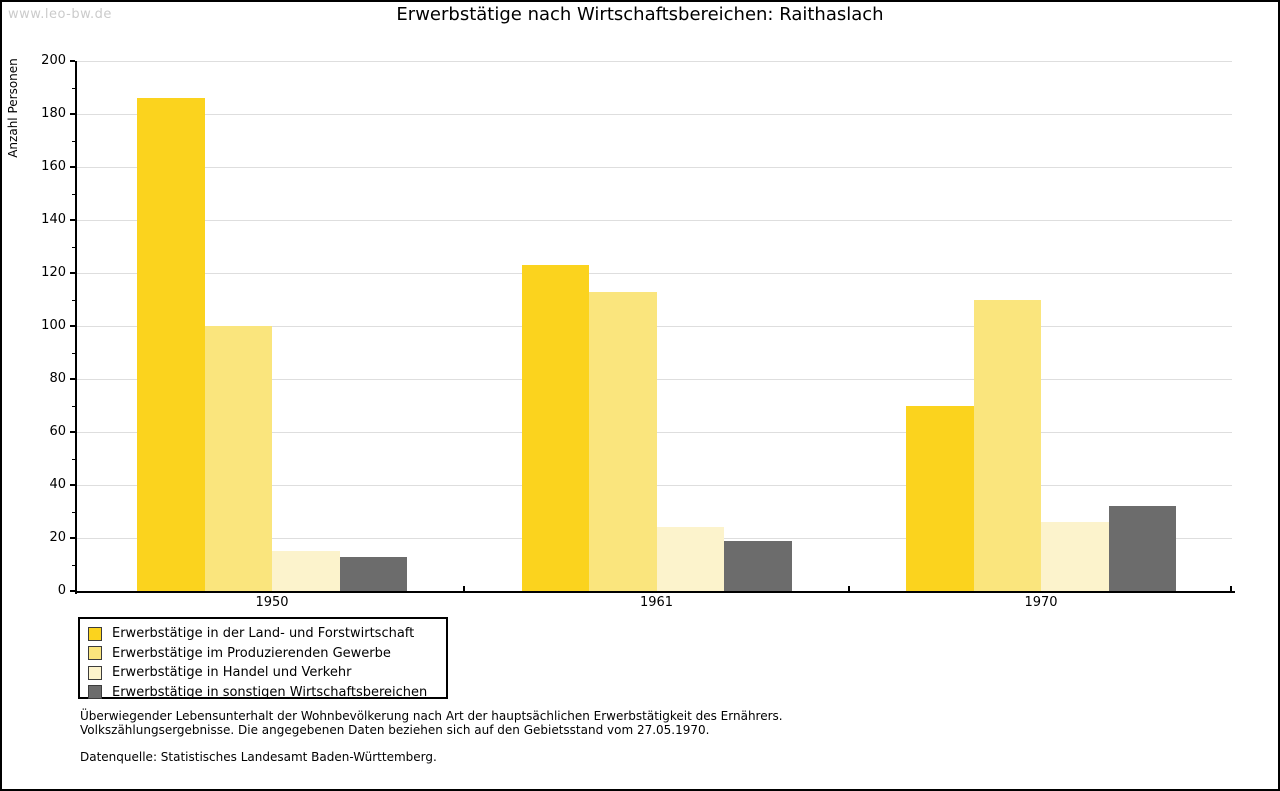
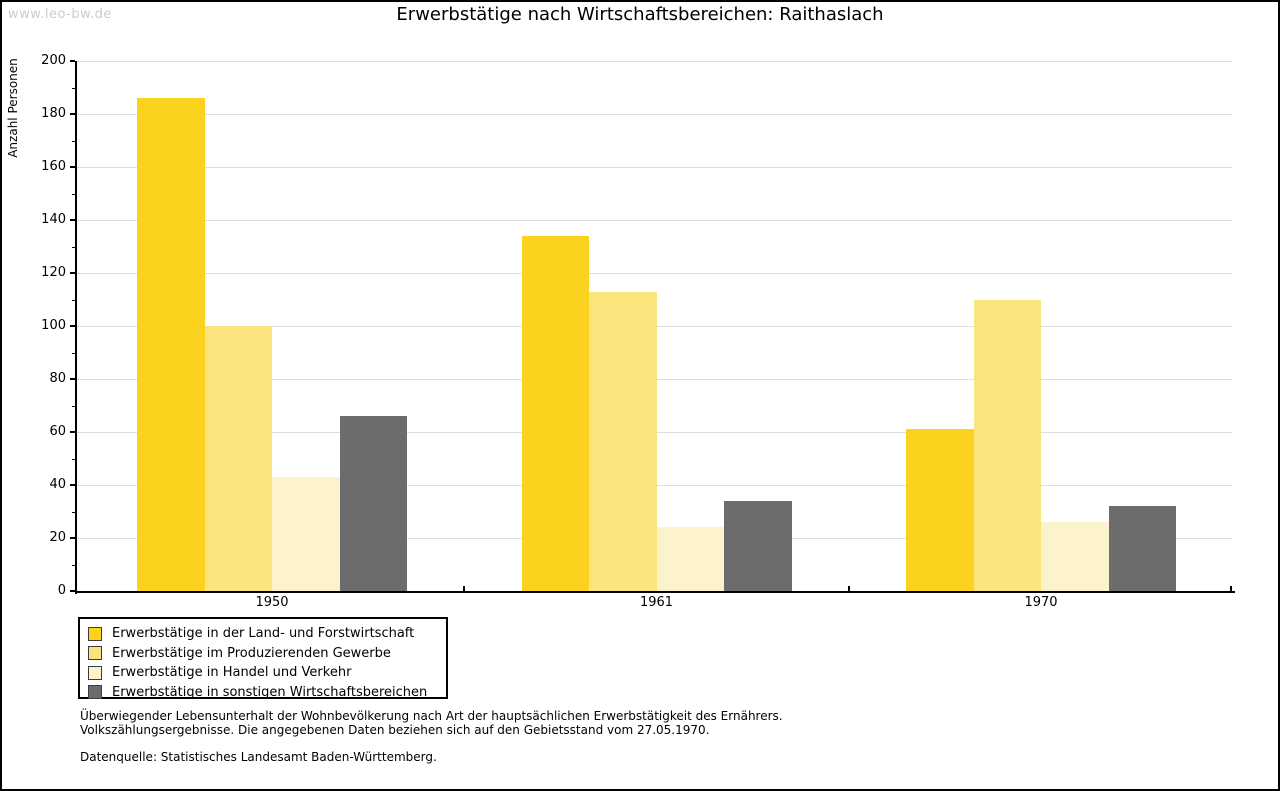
Erwerbstätige in Handel und Verkehr/1950: 15 -> 43
Erwerbstätige in sonstigen Wirtschaftsbereichen/1950: 13 -> 66
Erwerbstätige in der Land- und Forstwirtschaft/1961: 123 -> 134
Erwerbstätige in sonstigen Wirtschaftsbereichen/1961: 19 -> 34
Erwerbstätige in der Land- und Forstwirtschaft/1970: 70 -> 61
